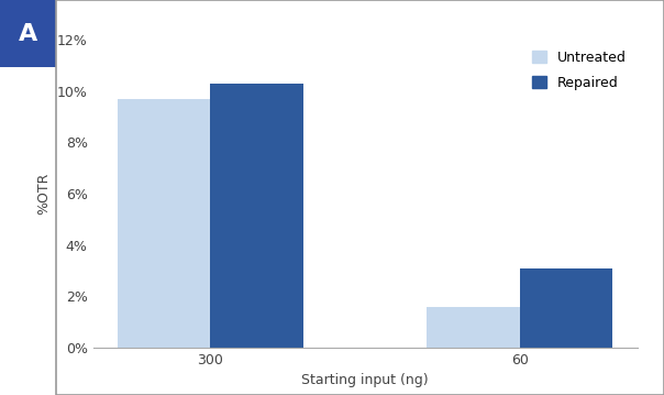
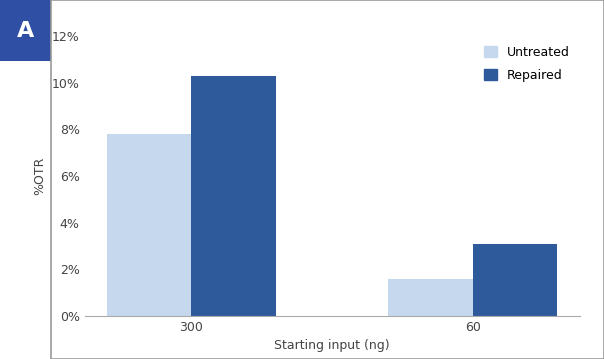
Untreated/300: 9.7% -> 7.8%
